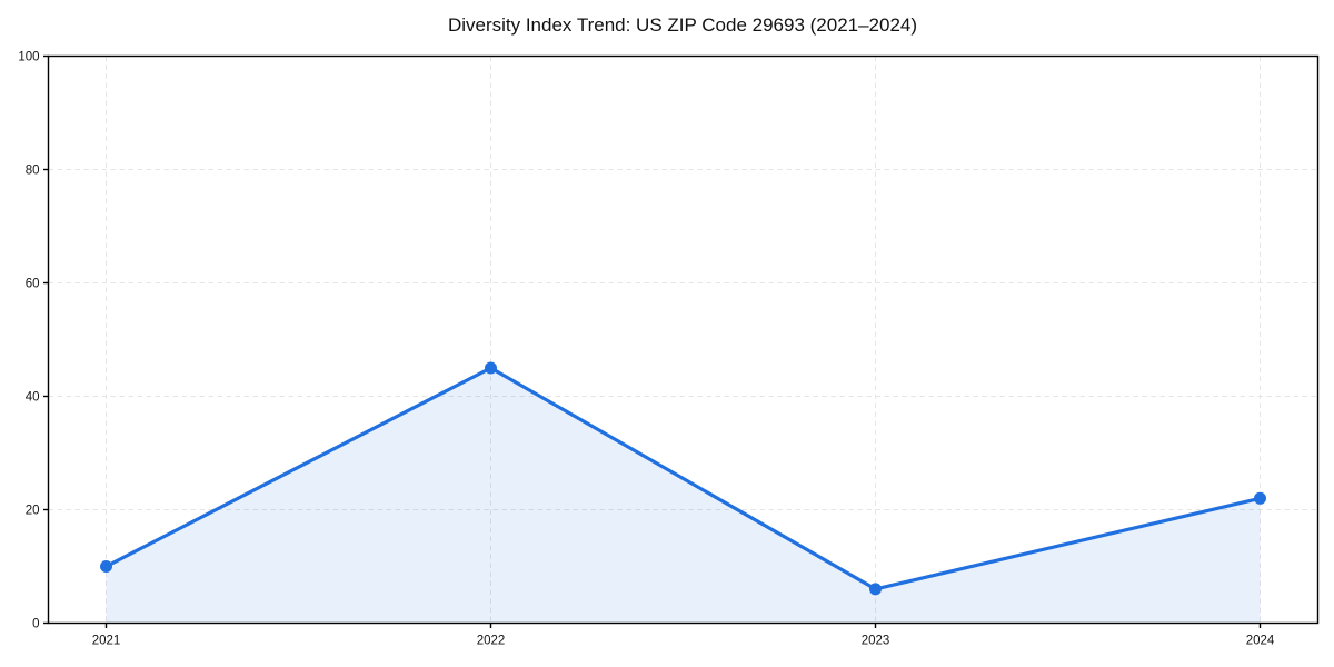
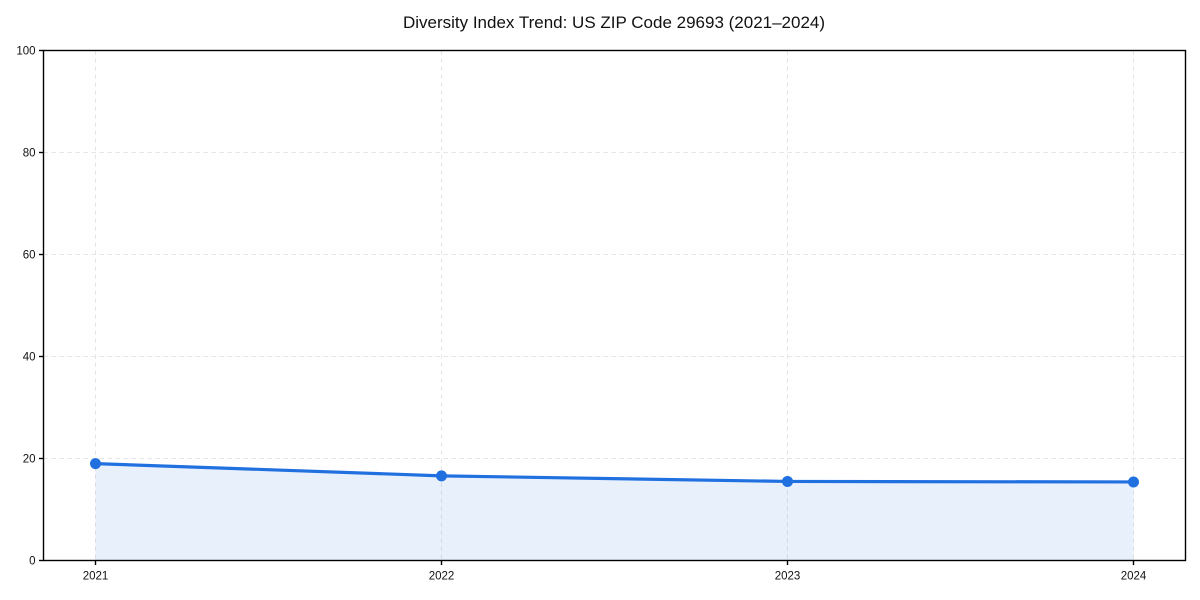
2021: 10 -> 19
2022: 45 -> 17
2023: 6 -> 16
2024: 22 -> 15
